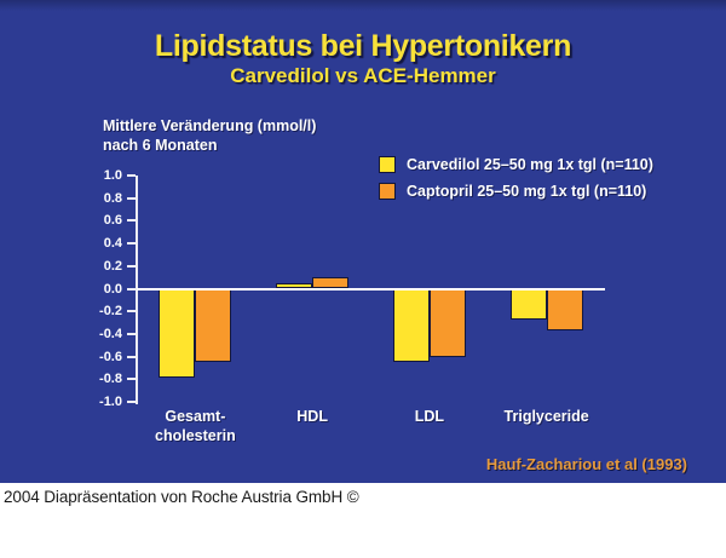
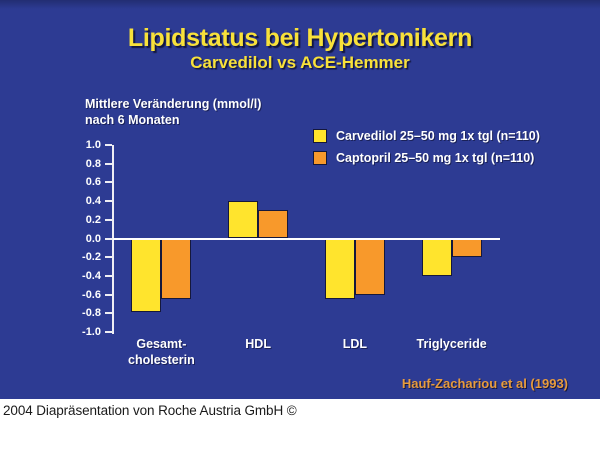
Carvedilol 25–50 mg 1x tgl (n=110)/HDL: 0.1 -> 0.4
Captopril 25–50 mg 1x tgl (n=110)/HDL: 0.1 -> 0.3
Carvedilol 25–50 mg 1x tgl (n=110)/Triglyceride: -0.3 -> -0.4
Captopril 25–50 mg 1x tgl (n=110)/Triglyceride: -0.4 -> -0.2
